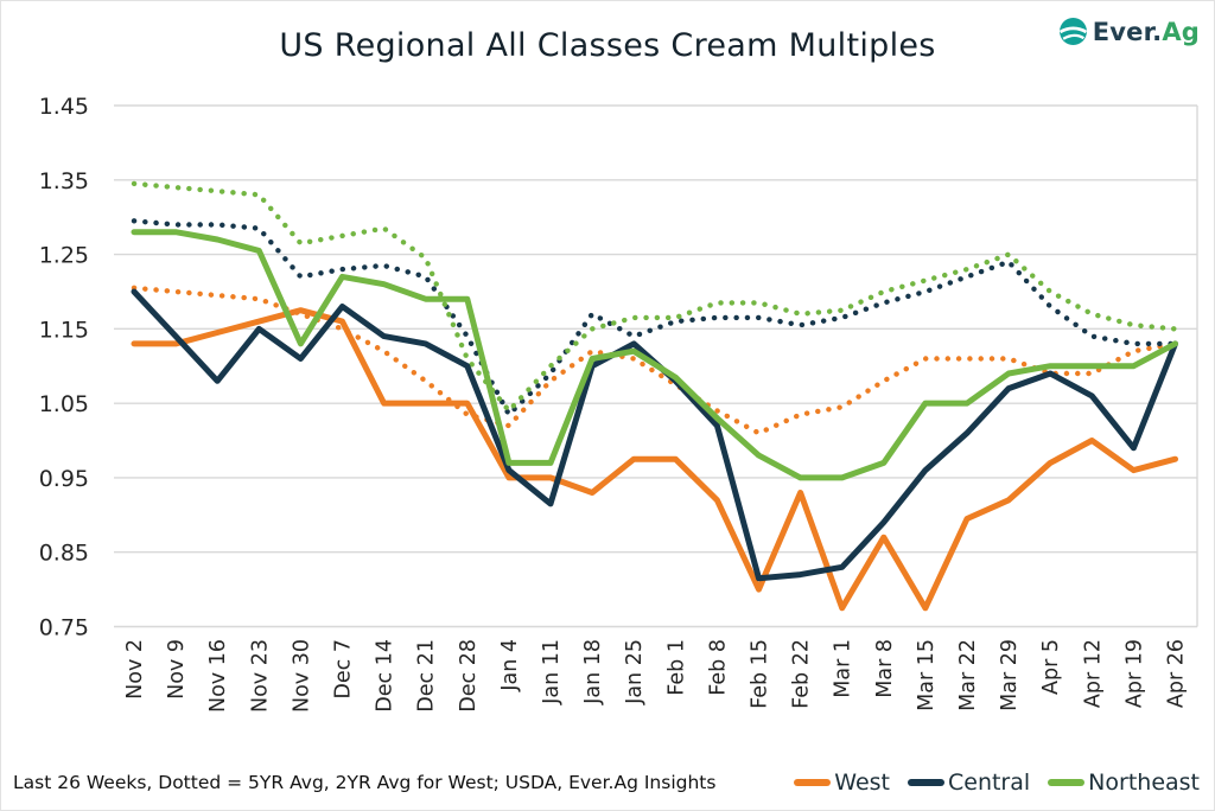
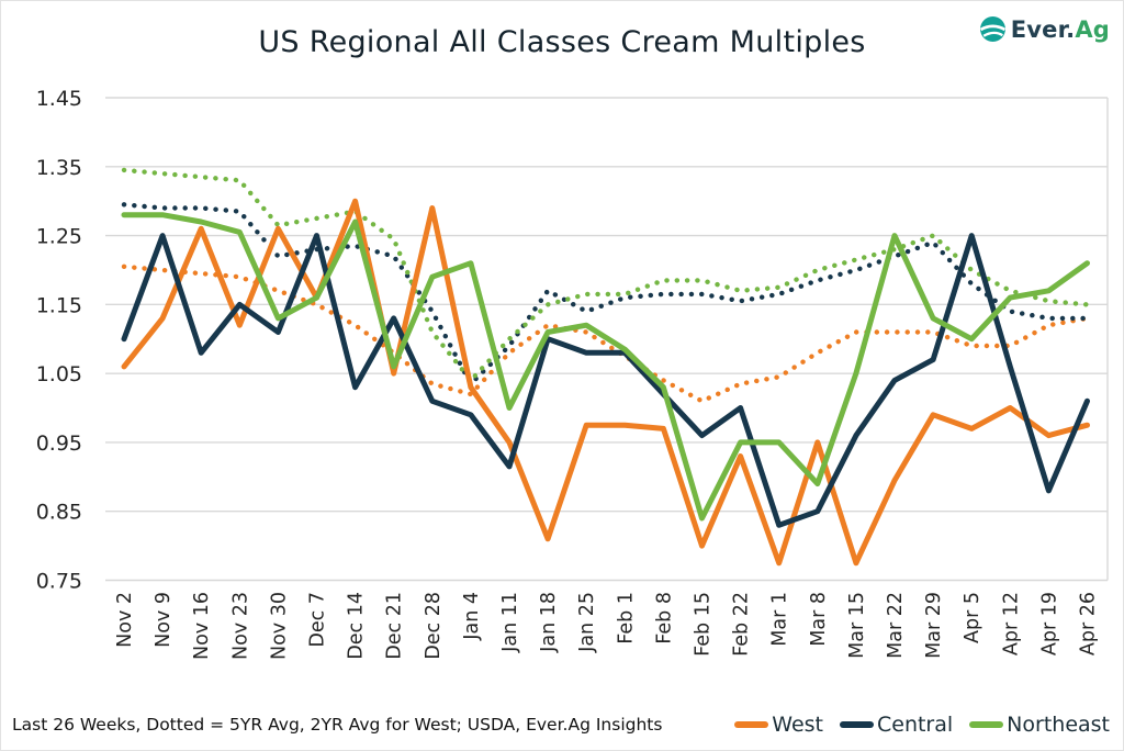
West/Nov 2: 1.13 -> 1.06
Central/Nov 2: 1.20 -> 1.10
Central/Nov 9: 1.14 -> 1.25
West/Nov 16: 1.15 -> 1.26
West/Nov 23: 1.16 -> 1.12
West/Nov 30: 1.18 -> 1.26
Central/Dec 7: 1.18 -> 1.25
Northeast/Dec 7: 1.22 -> 1.16
West/Dec 14: 1.05 -> 1.30
Central/Dec 14: 1.14 -> 1.03
Northeast/Dec 14: 1.21 -> 1.27
Northeast/Dec 21: 1.19 -> 1.06
West/Dec 28: 1.05 -> 1.29
Central/Dec 28: 1.10 -> 1.01
West/Jan 4: 0.95 -> 1.03
Central/Jan 4: 0.96 -> 0.99
Northeast/Jan 4: 0.97 -> 1.21
Northeast/Jan 11: 0.97 -> 1.00
West/Jan 18: 0.93 -> 0.81
Central/Jan 25: 1.13 -> 1.08
West/Feb 8: 0.92 -> 0.97
Central/Feb 15: 0.81 -> 0.96
Northeast/Feb 15: 0.98 -> 0.84
Central/Feb 22: 0.82 -> 1.00
West/Mar 8: 0.87 -> 0.95
Central/Mar 8: 0.89 -> 0.85
Northeast/Mar 8: 0.97 -> 0.89
Central/Mar 22: 1.01 -> 1.04
Northeast/Mar 22: 1.05 -> 1.25
West/Mar 29: 0.92 -> 0.99
Northeast/Mar 29: 1.09 -> 1.13
Central/Apr 5: 1.09 -> 1.25
Northeast/Apr 12: 1.10 -> 1.16
Central/Apr 19: 0.99 -> 0.88
Northeast/Apr 19: 1.10 -> 1.17
Central/Apr 26: 1.13 -> 1.01
Northeast/Apr 26: 1.13 -> 1.21
